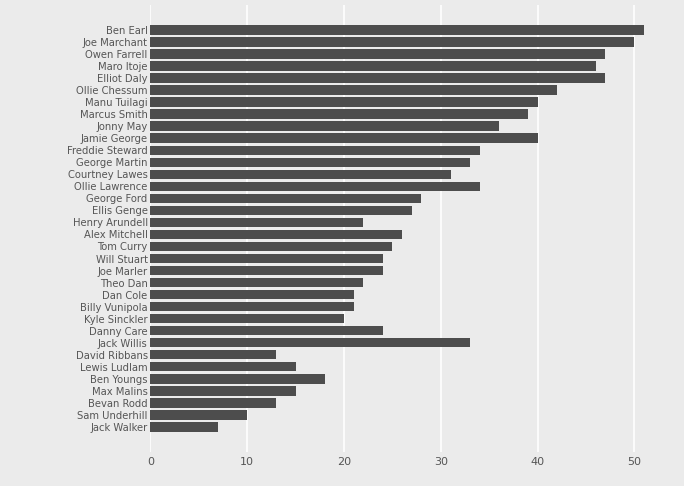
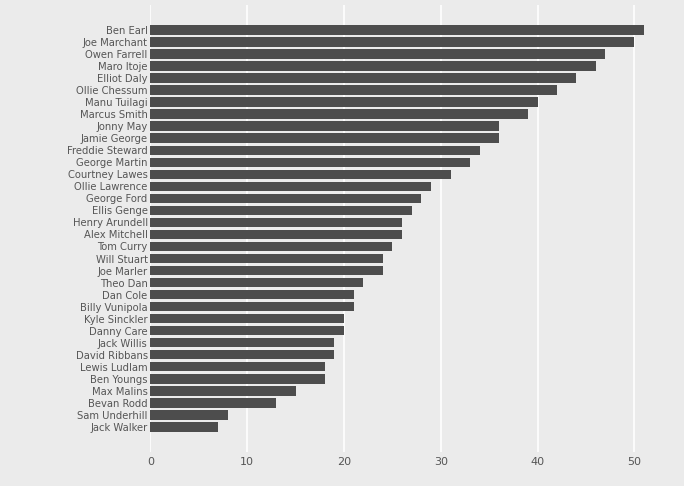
Elliot Daly: 47 -> 44
Jamie George: 40 -> 36
Ollie Lawrence: 34 -> 29
Henry Arundell: 22 -> 26
Danny Care: 24 -> 20
Jack Willis: 33 -> 19
David Ribbans: 13 -> 19
Lewis Ludlam: 15 -> 18
Sam Underhill: 10 -> 8
